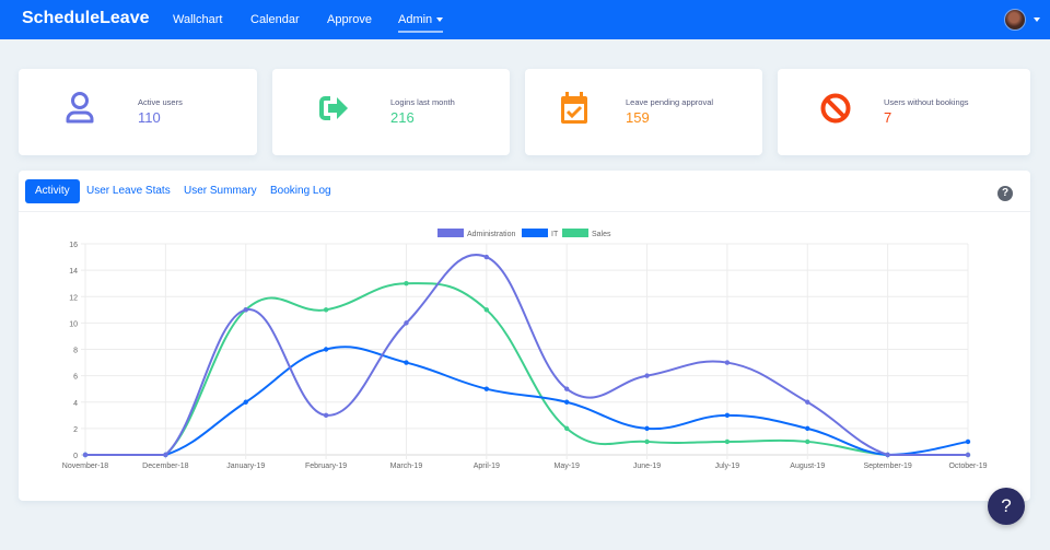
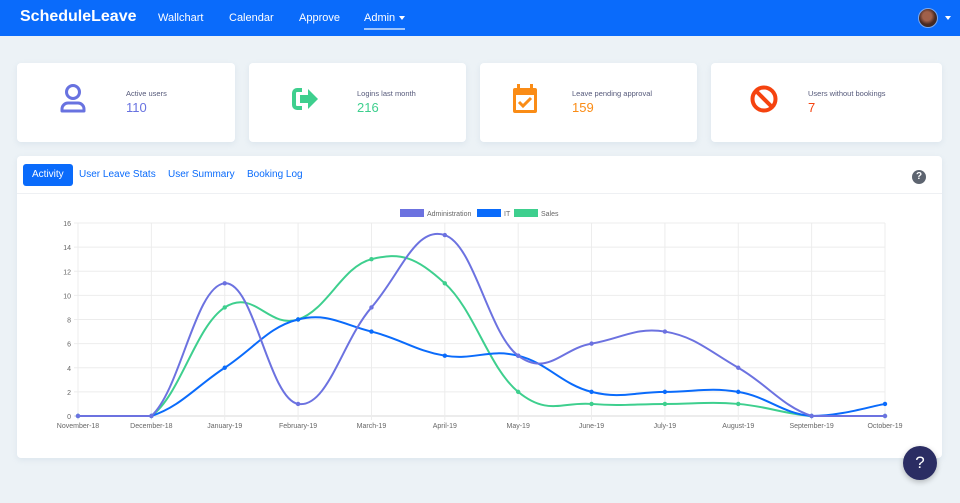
Sales/January-19: 11 -> 9
Administration/February-19: 3 -> 1
Sales/February-19: 11 -> 8
Administration/March-19: 10 -> 9
IT/May-19: 4 -> 5
IT/July-19: 3 -> 2
